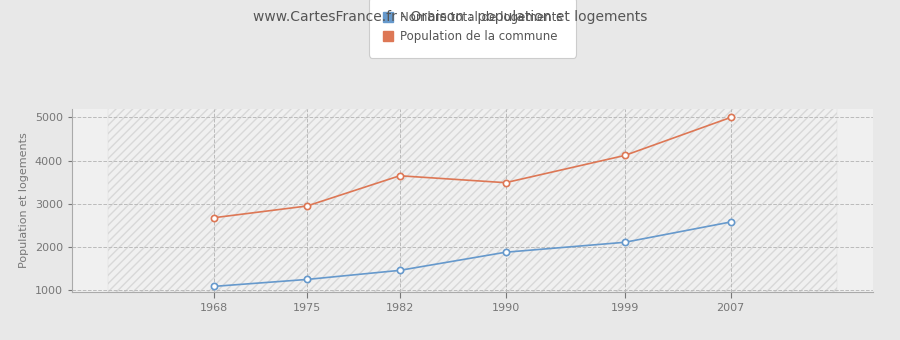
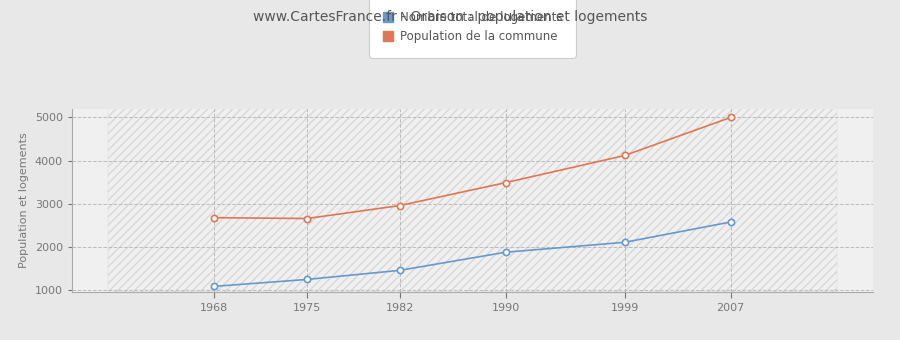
Population de la commune/1975: 2950 -> 2660
Population de la commune/1982: 3650 -> 2960
